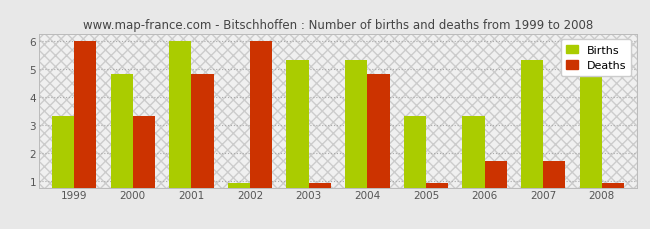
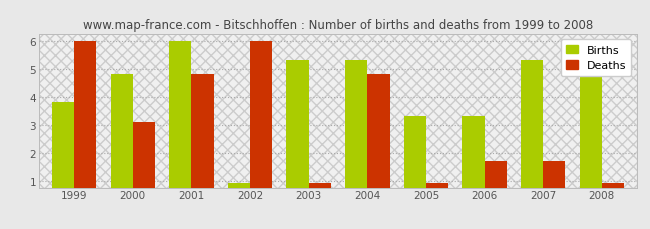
Births/1999: 3.3 -> 3.8
Deaths/2000: 3.3 -> 3.1
